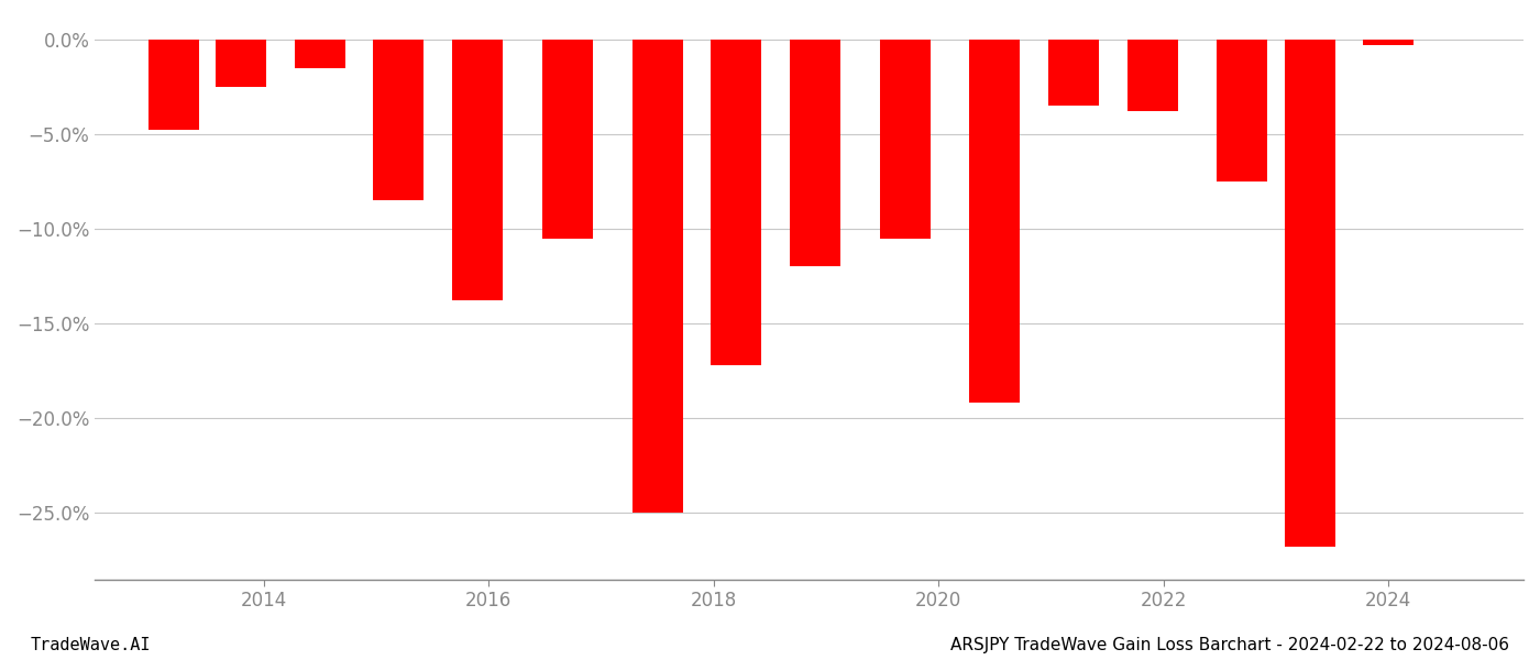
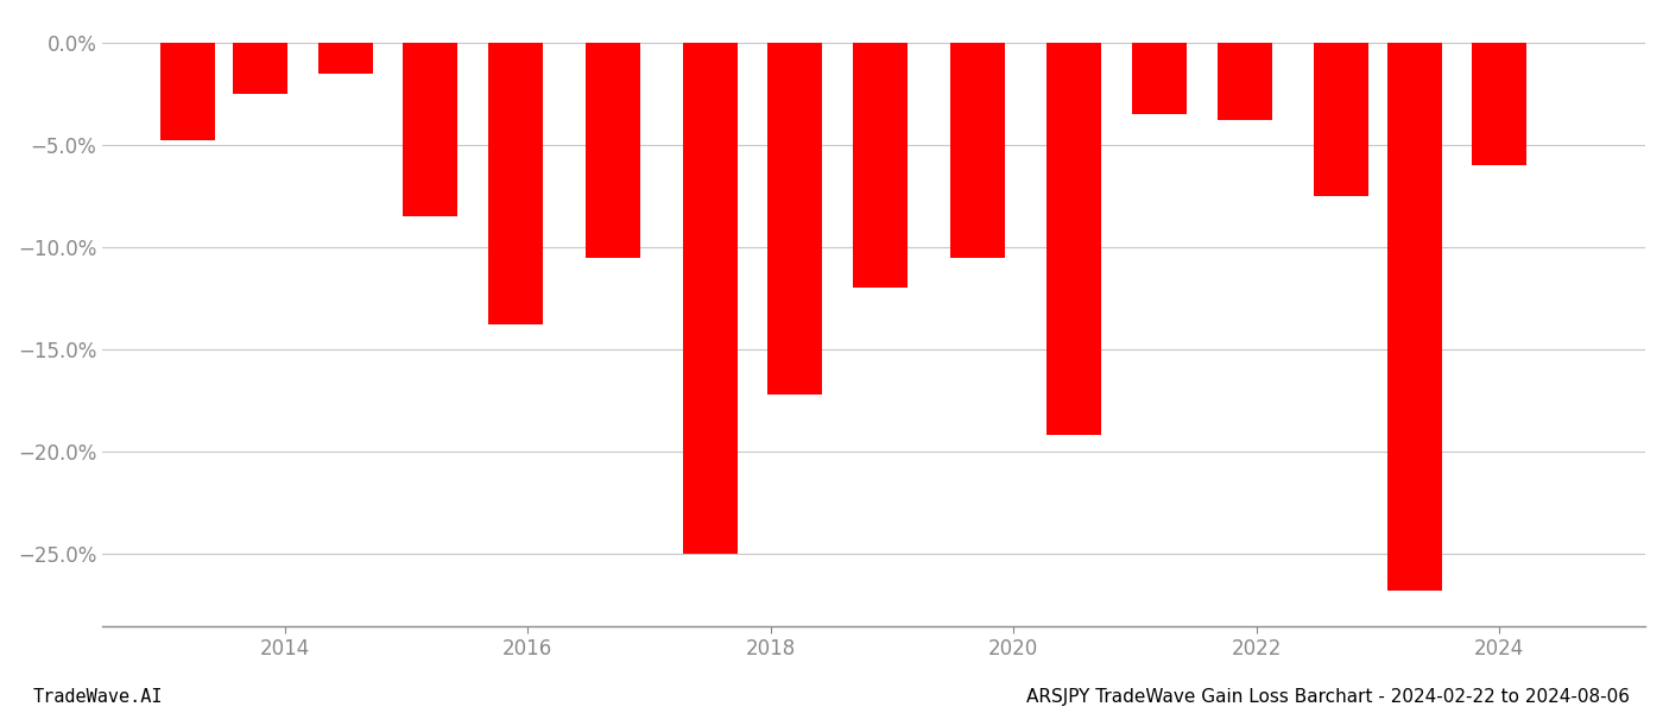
2024: -0.3% -> -6.0%
